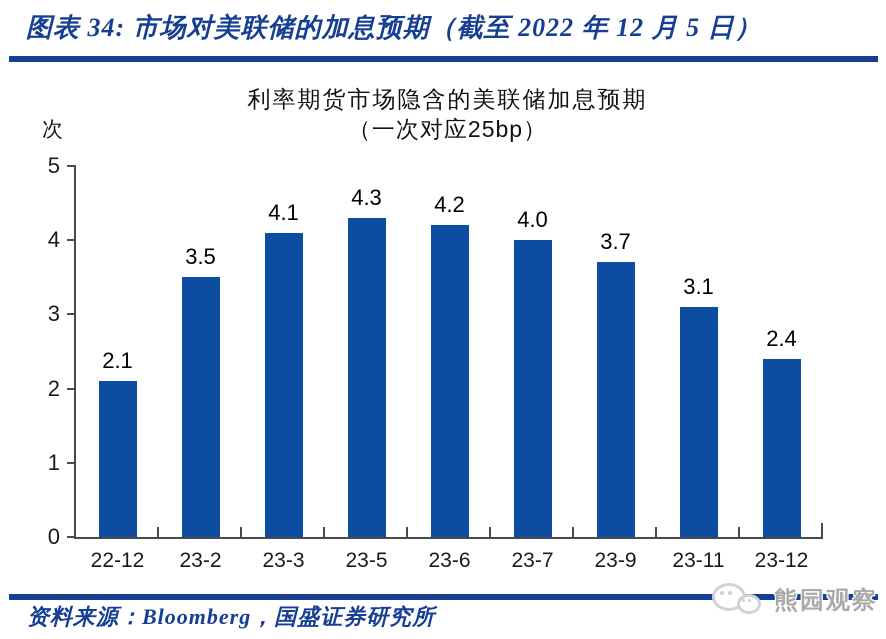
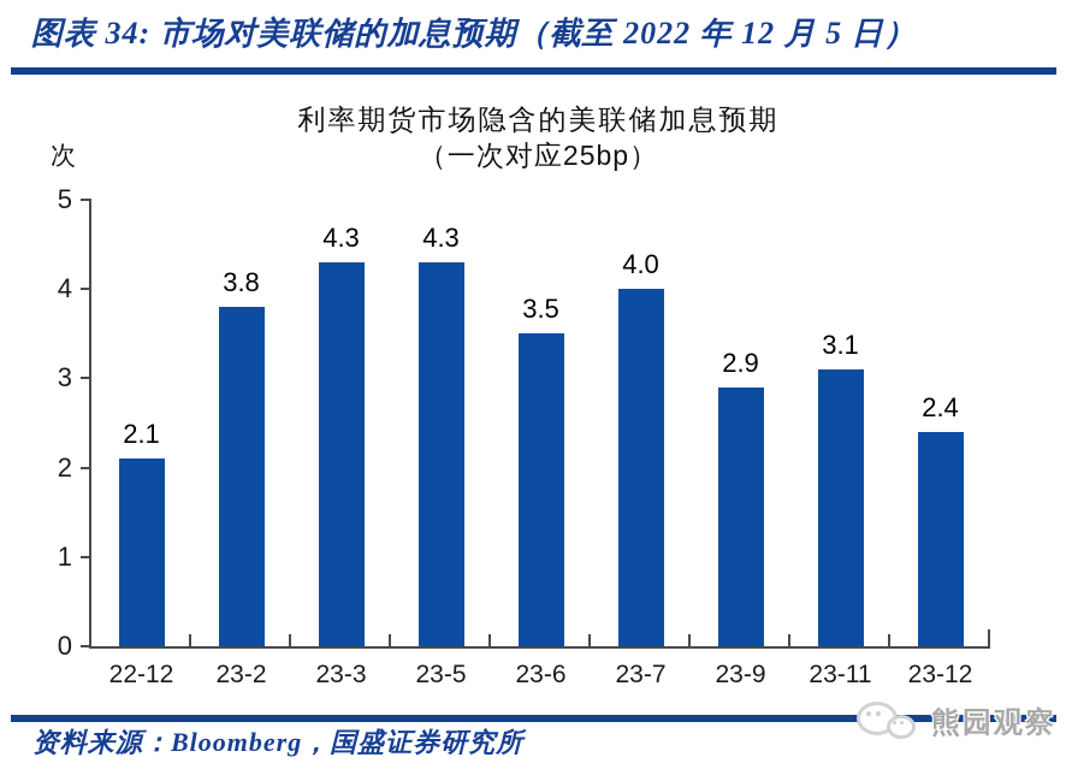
23-2: 3.5 -> 3.8
23-3: 4.1 -> 4.3
23-6: 4.2 -> 3.5
23-9: 3.7 -> 2.9
